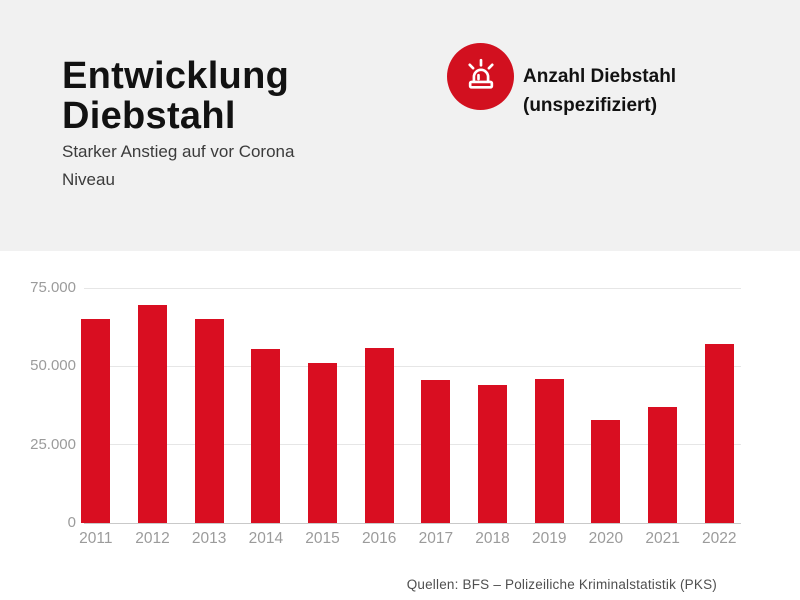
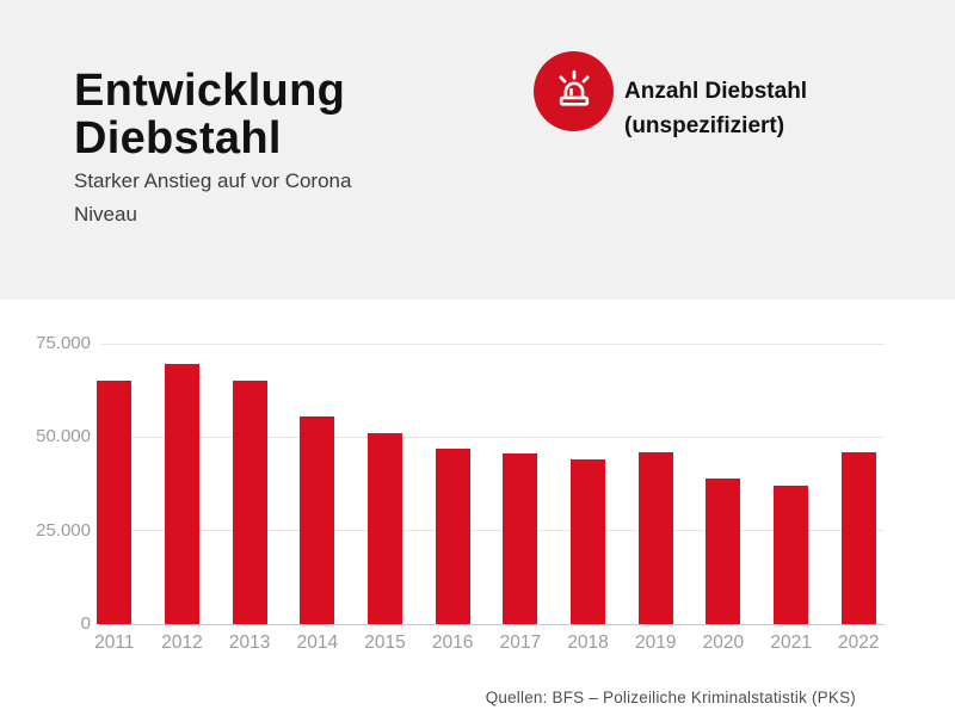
2016: 56000 -> 47000
2020: 33000 -> 39000
2022: 57000 -> 46000
